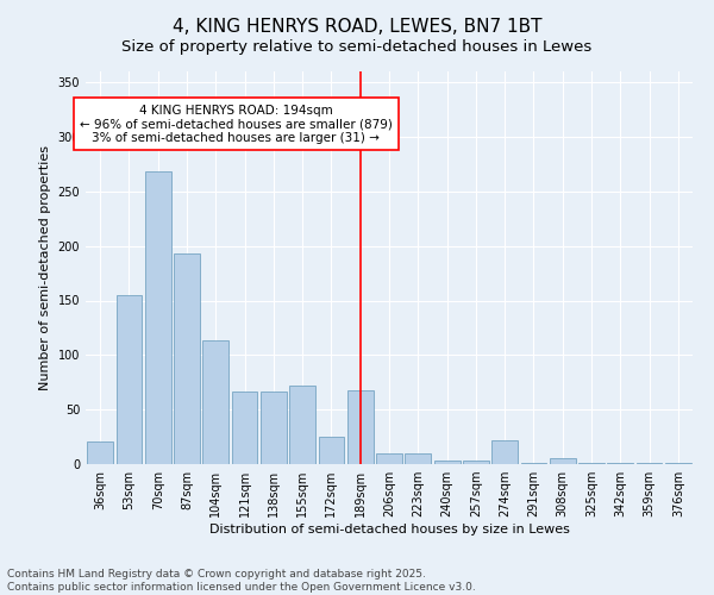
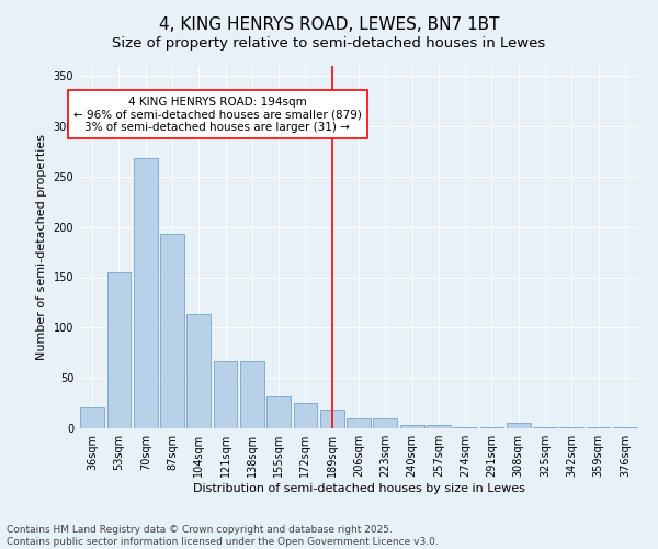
155sqm: 72 -> 32
189sqm: 68 -> 19
274sqm: 22 -> 1
